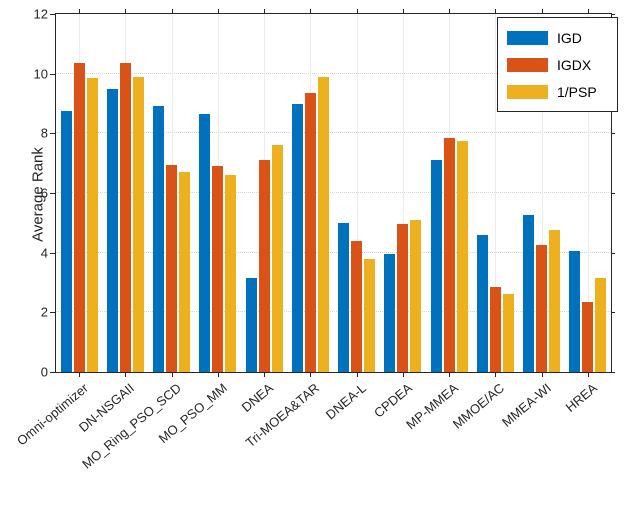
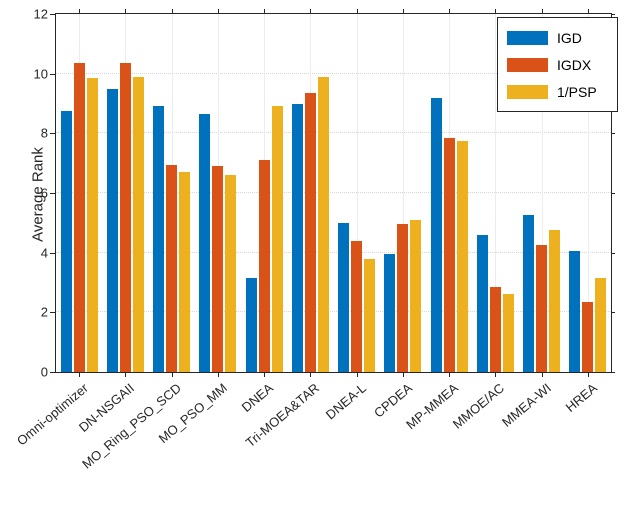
1/PSP/DNEA: 7.6 -> 8.9
IGD/MP-MMEA: 7.1 -> 9.2
